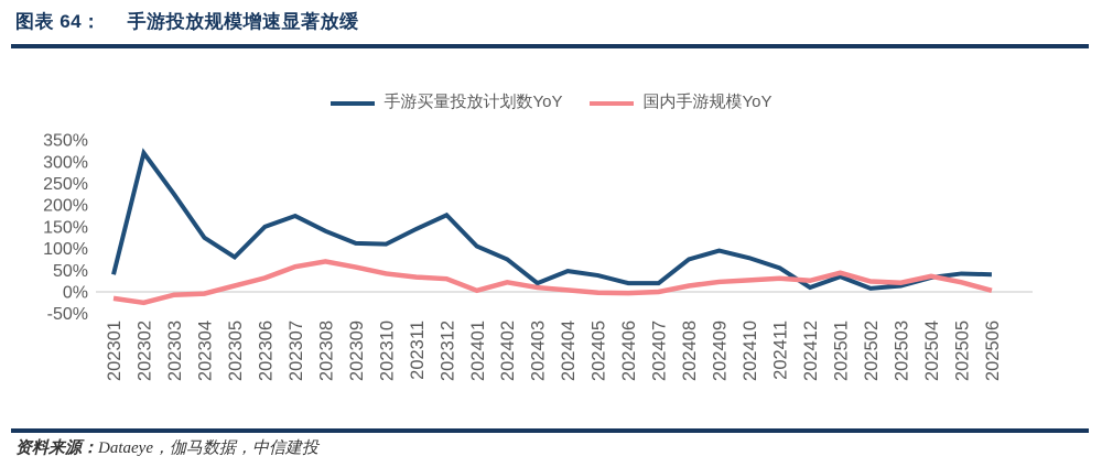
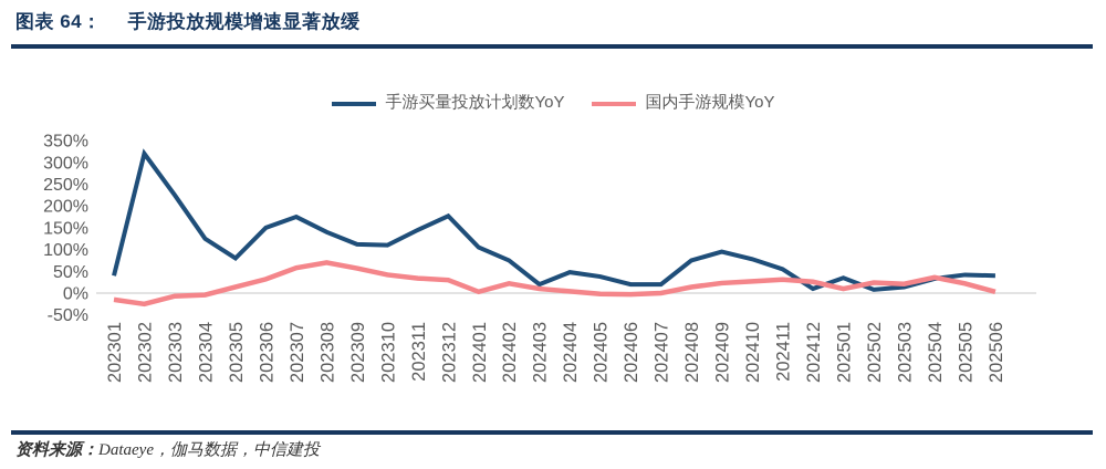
国内手游规模YoY/202501: 40% -> 10%
